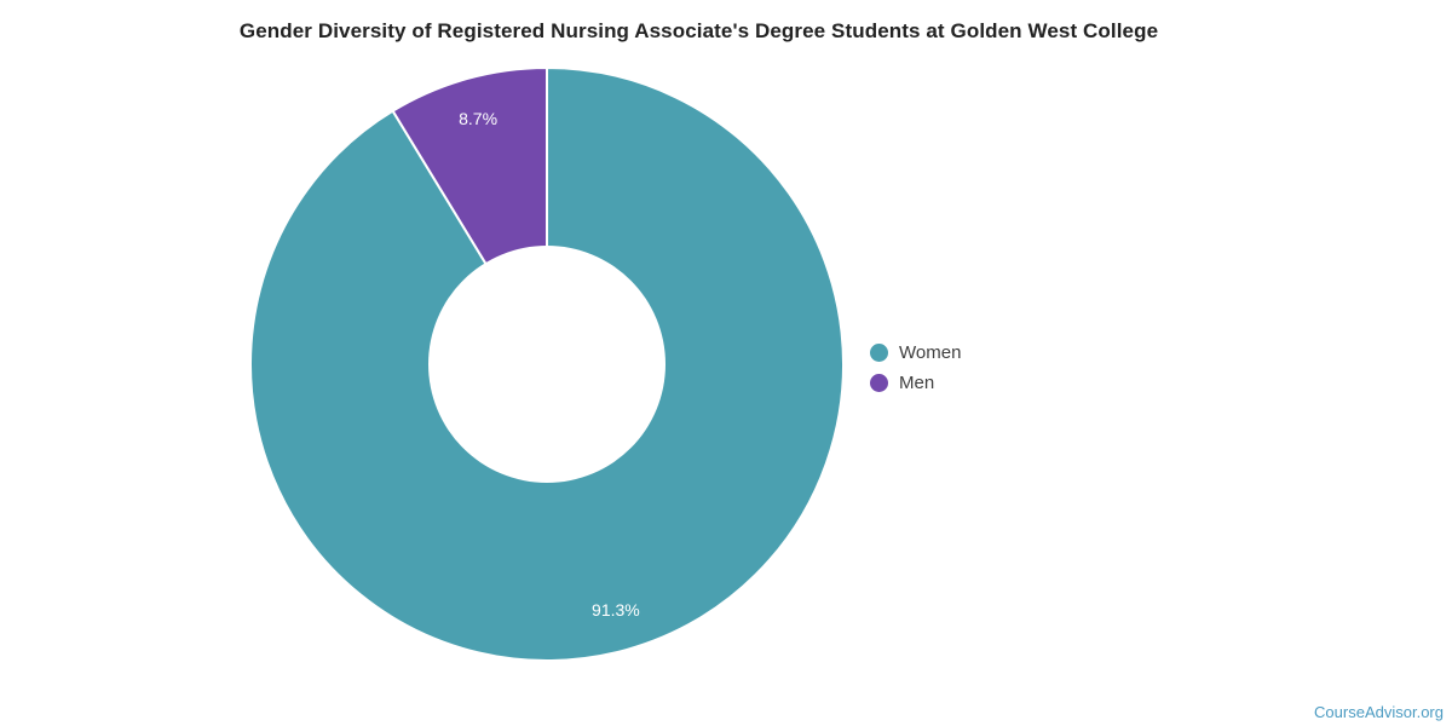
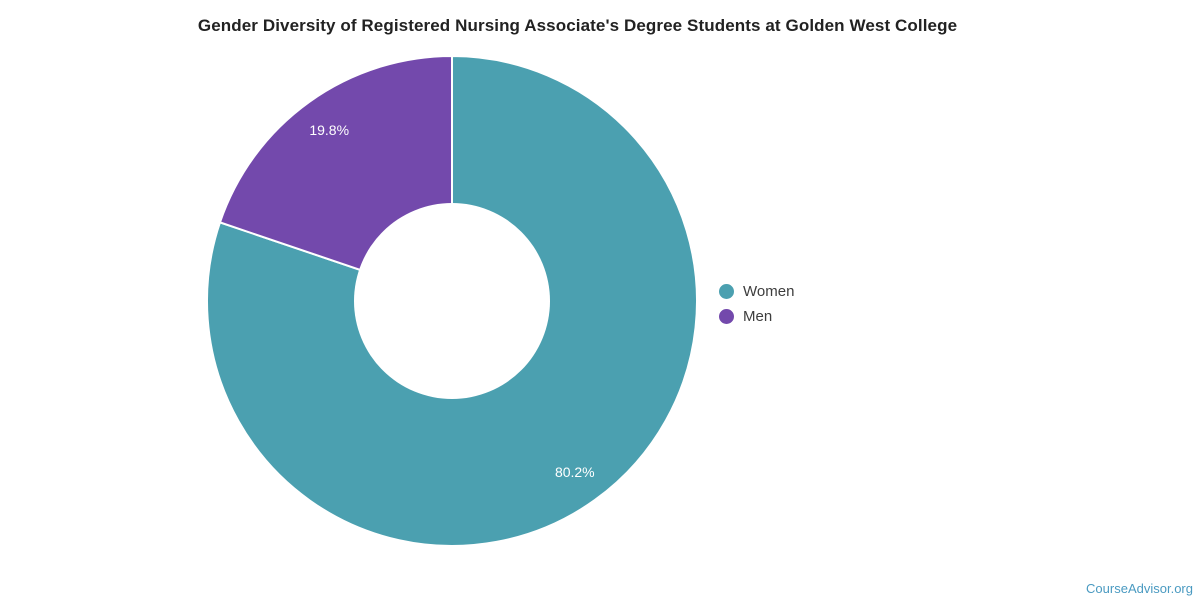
Women: 91.3% -> 80.2%
Men: 8.7% -> 19.8%
